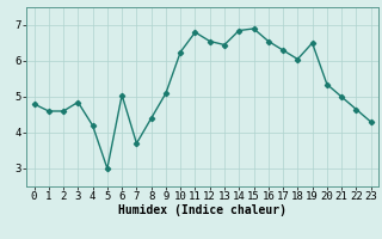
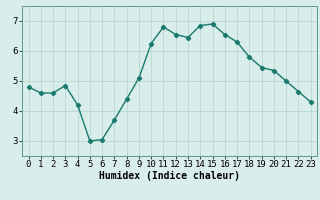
6: 5.05 -> 3.05
18: 6.05 -> 5.80
19: 6.50 -> 5.45
